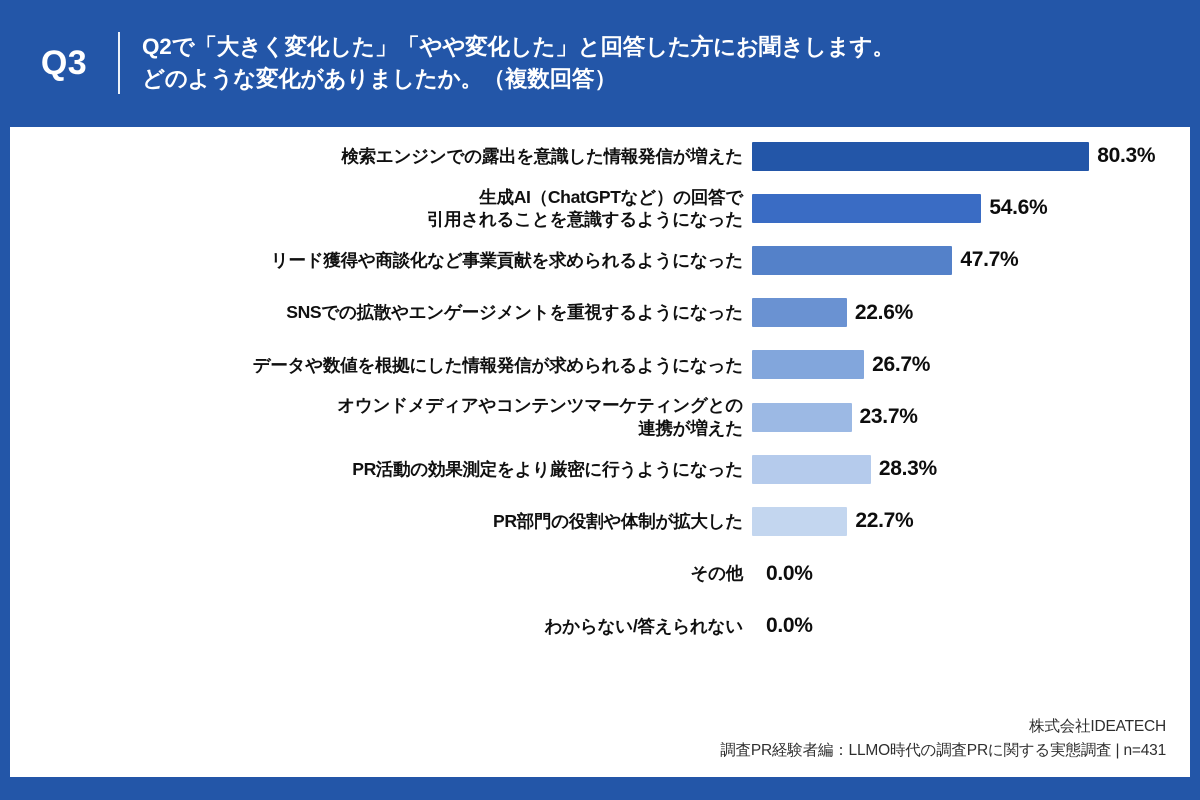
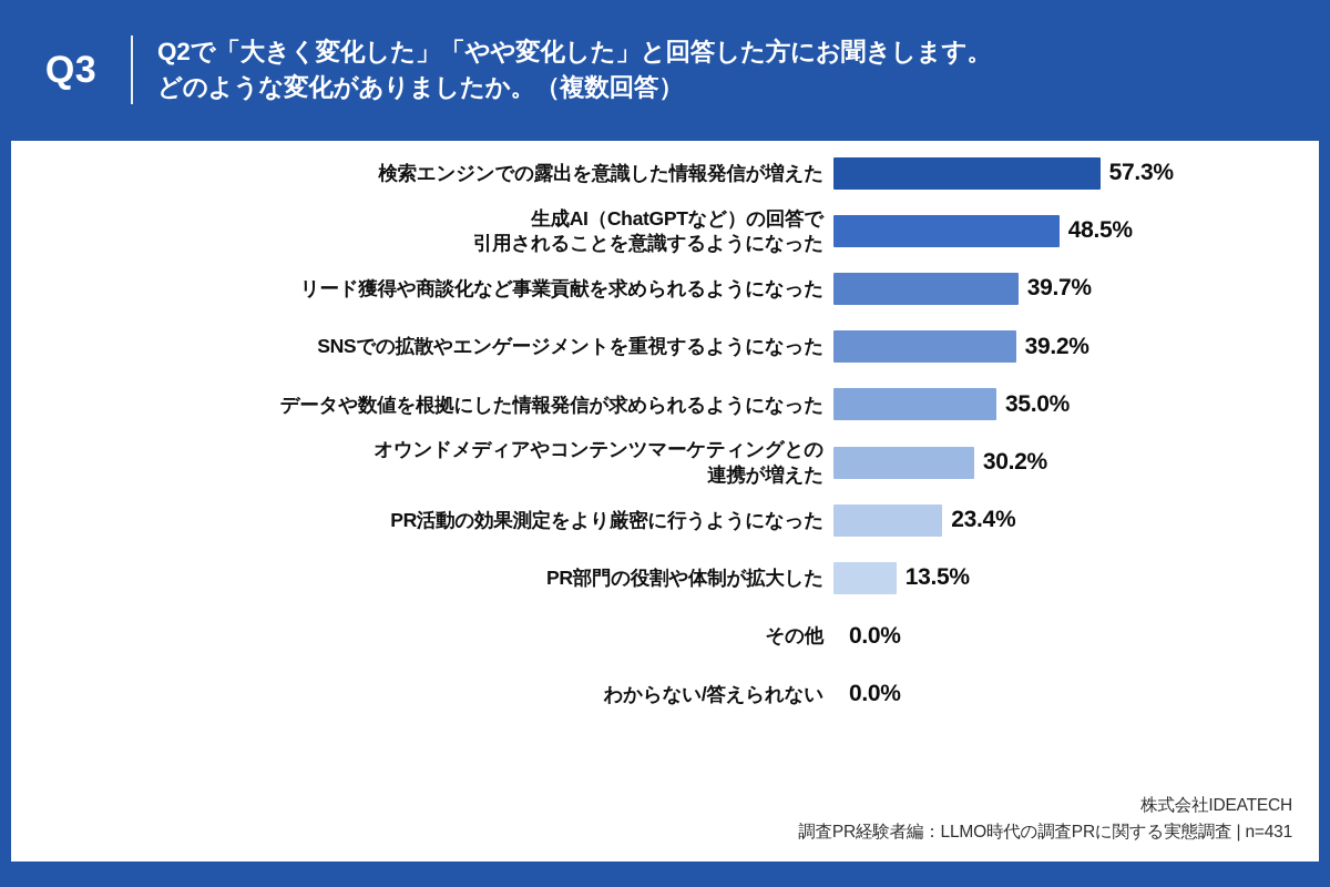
検索エンジンでの露出を意識した情報発信が増えた: 80.3% -> 57.3%
生成AI（ChatGPTなど）の回答で 引用されることを意識するようになった: 54.6% -> 48.5%
リード獲得や商談化など事業貢献を求められるようになった: 47.7% -> 39.7%
SNSでの拡散やエンゲージメントを重視するようになった: 22.6% -> 39.2%
データや数値を根拠にした情報発信が求められるようになった: 26.7% -> 35.0%
オウンドメディアやコンテンツマーケティングとの 連携が増えた: 23.7% -> 30.2%
PR活動の効果測定をより厳密に行うようになった: 28.3% -> 23.4%
PR部門の役割や体制が拡大した: 22.7% -> 13.5%
